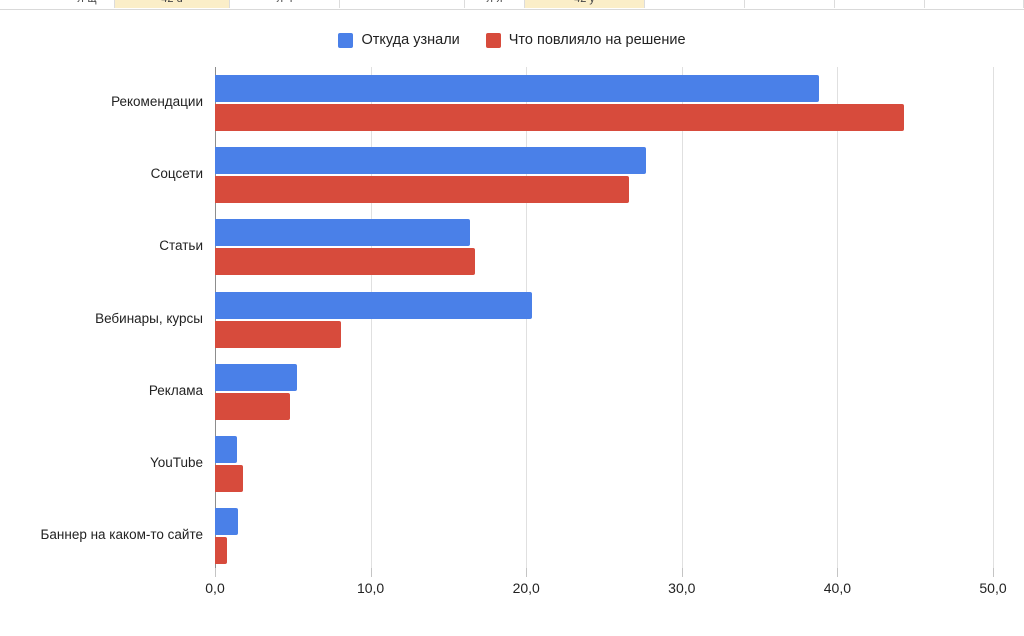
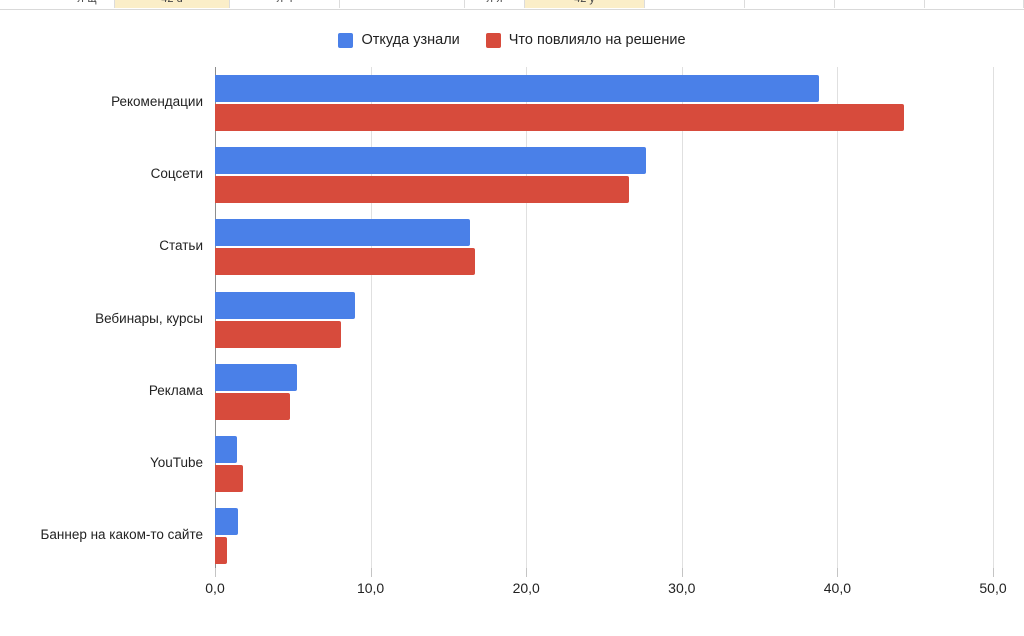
Откуда узнали/Вебинары, курсы: 20,4 -> 9,0
